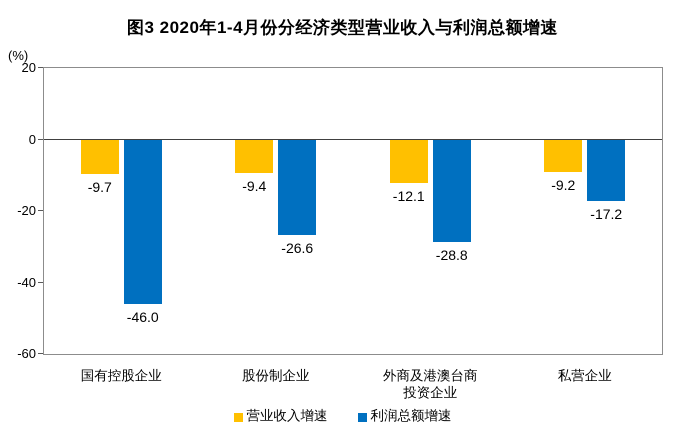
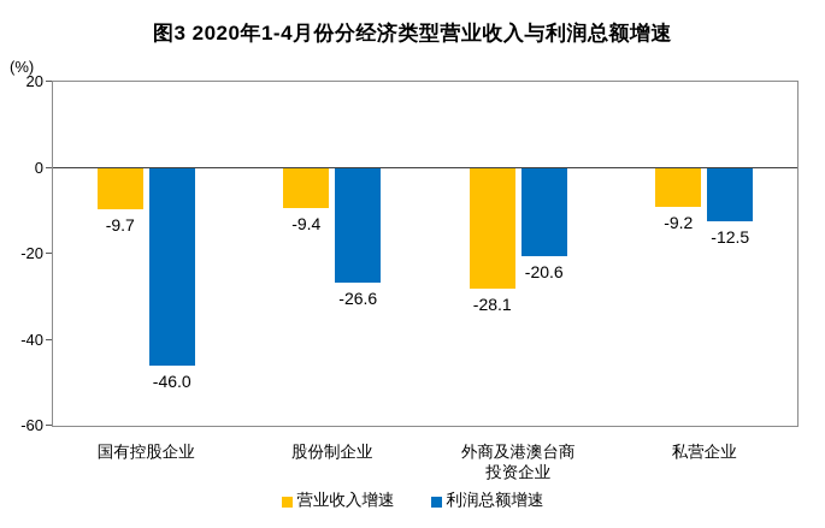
营业收入增速/外商及港澳台商 投资企业: -12.1 -> -28.1
利润总额增速/外商及港澳台商 投资企业: -28.8 -> -20.6
利润总额增速/私营企业: -17.2 -> -12.5
